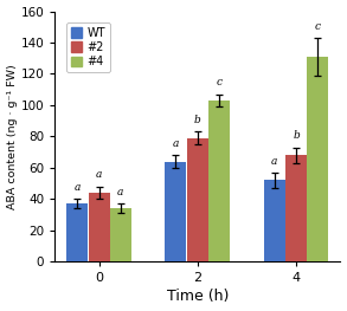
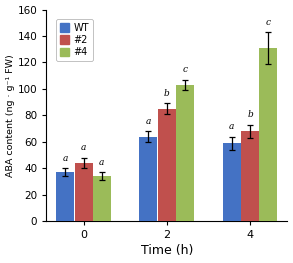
#2/2: 79 -> 85
WT/4: 52 -> 59
